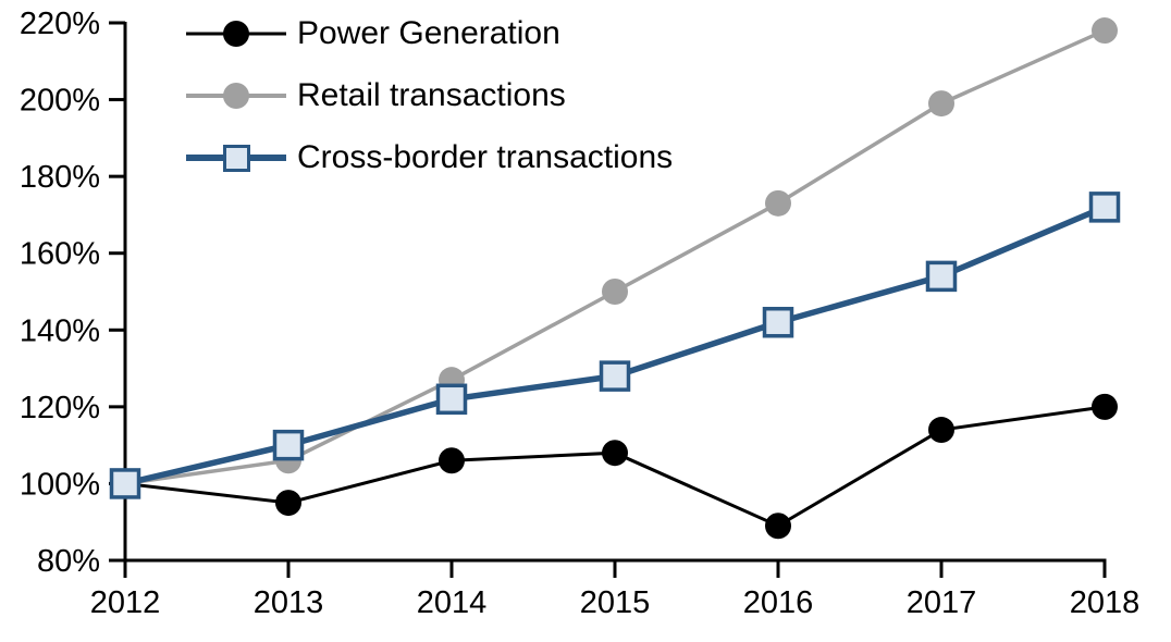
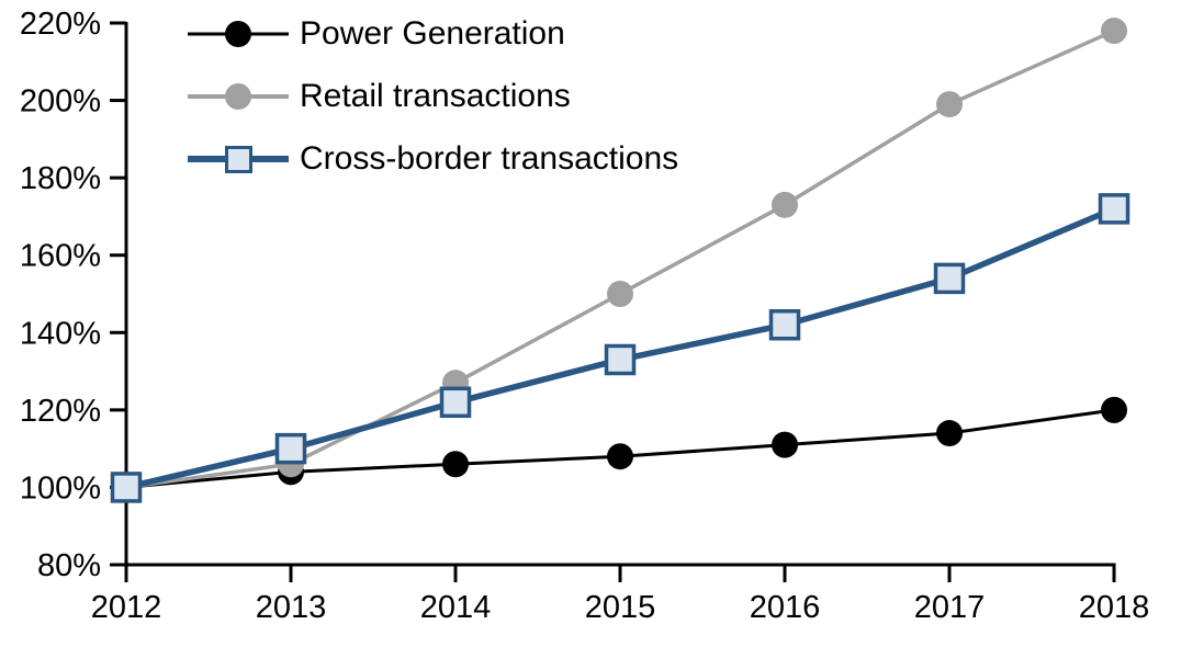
Power Generation/2013: 95% -> 104%
Cross-border transactions/2015: 128% -> 133%
Power Generation/2016: 89% -> 111%
